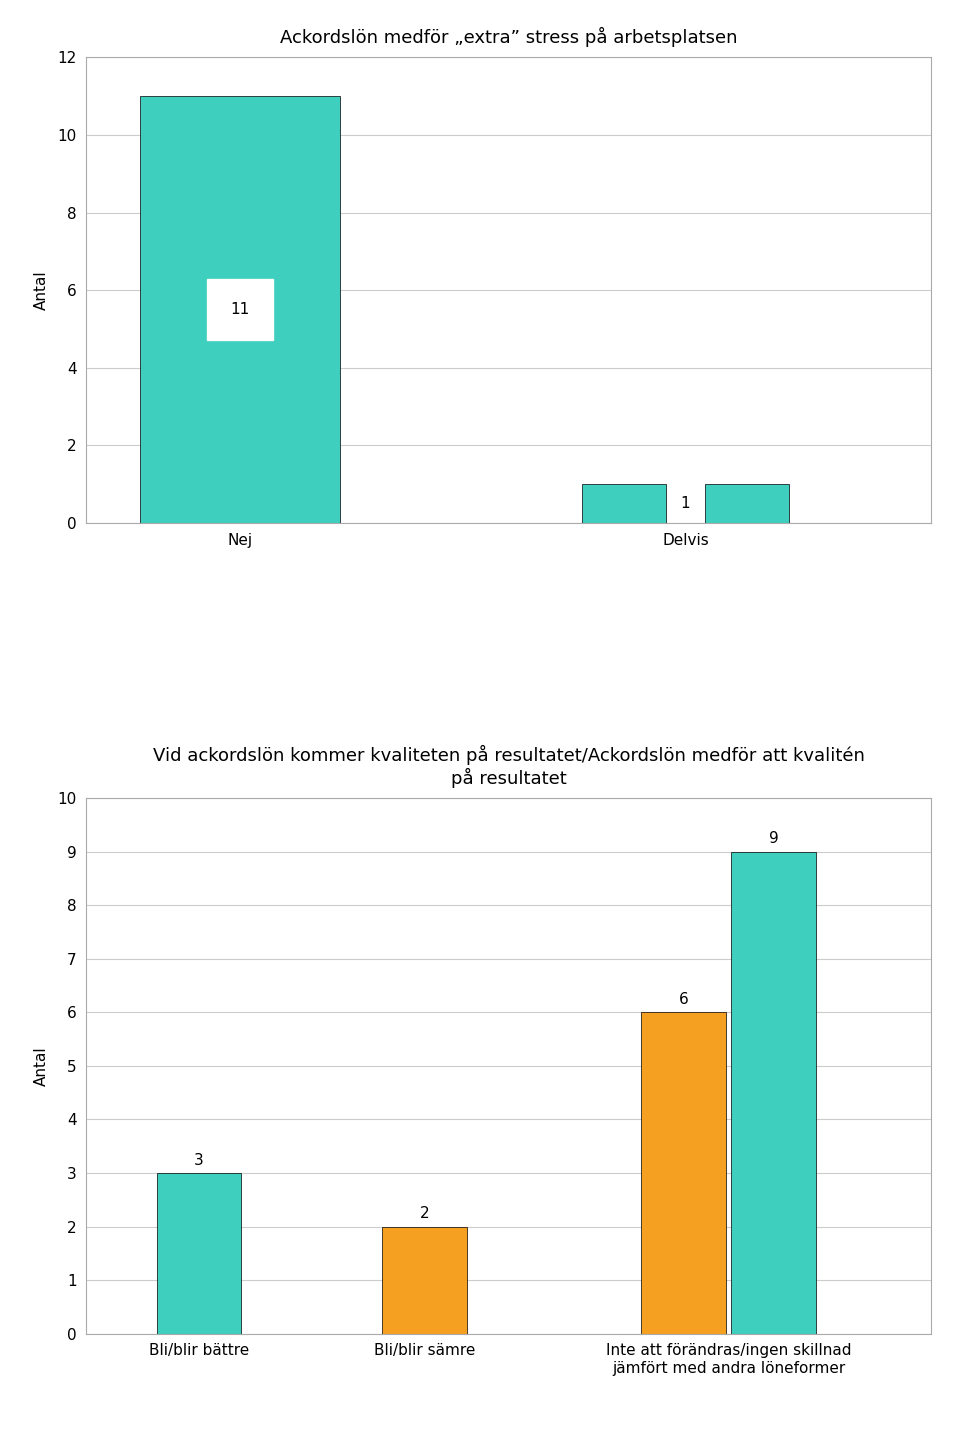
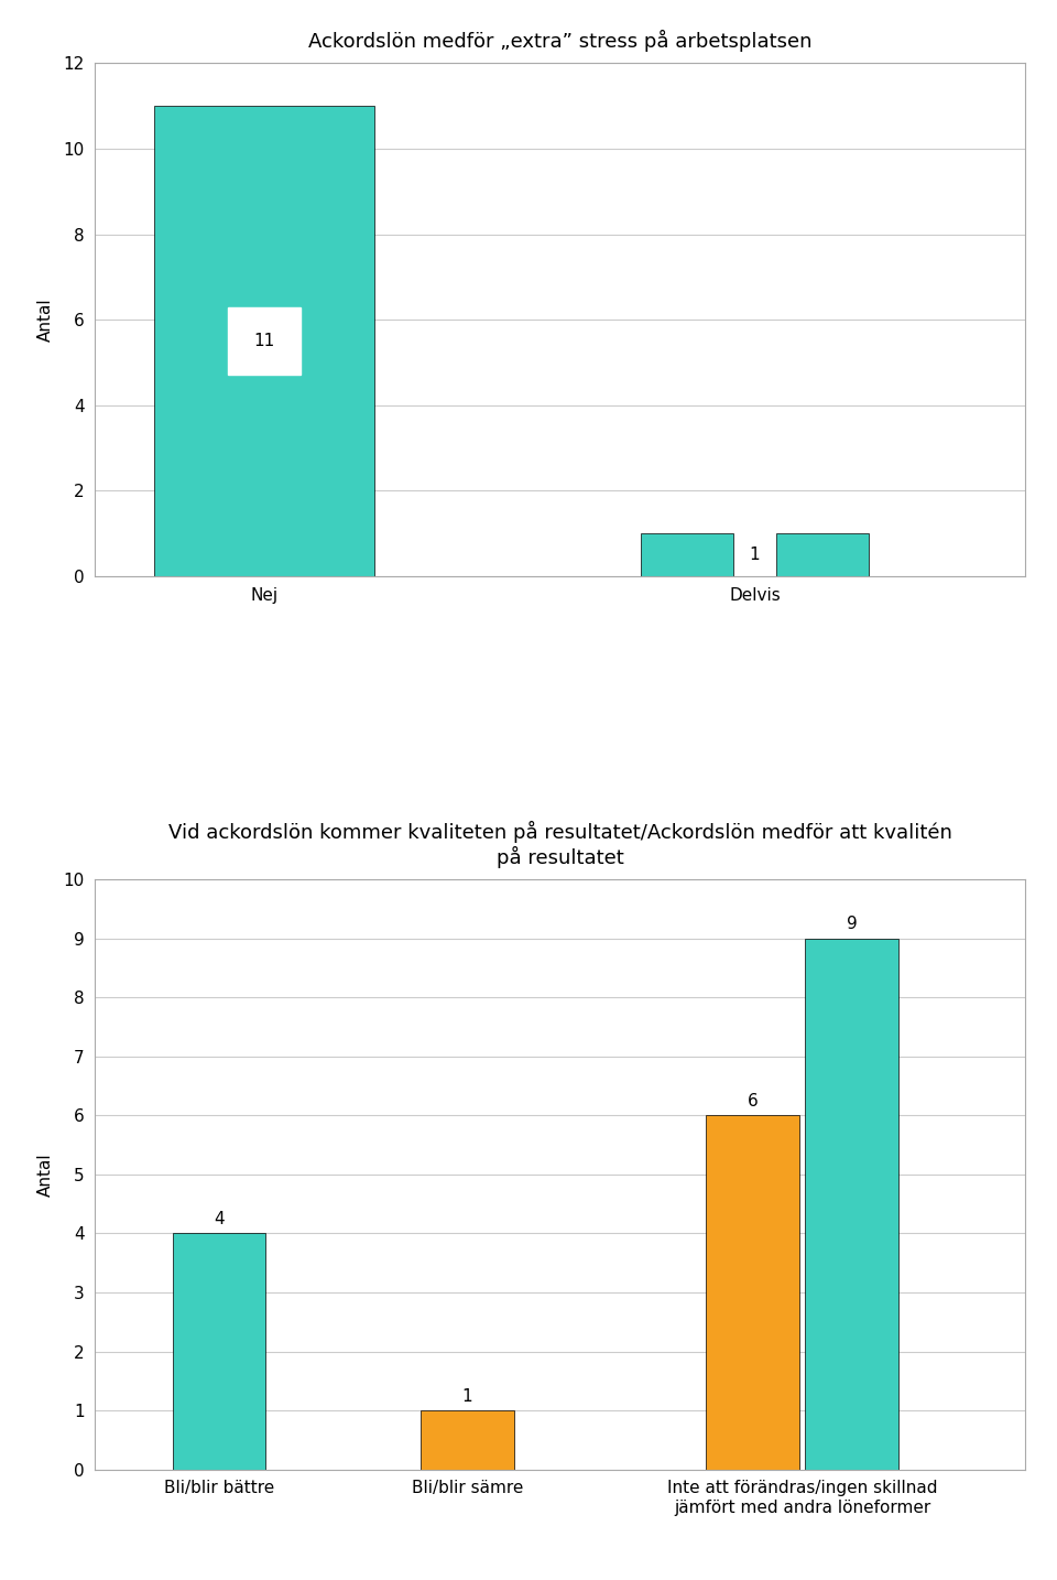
Bli/blir bättre: 3 -> 4
Bli/blir sämre: 2 -> 1
